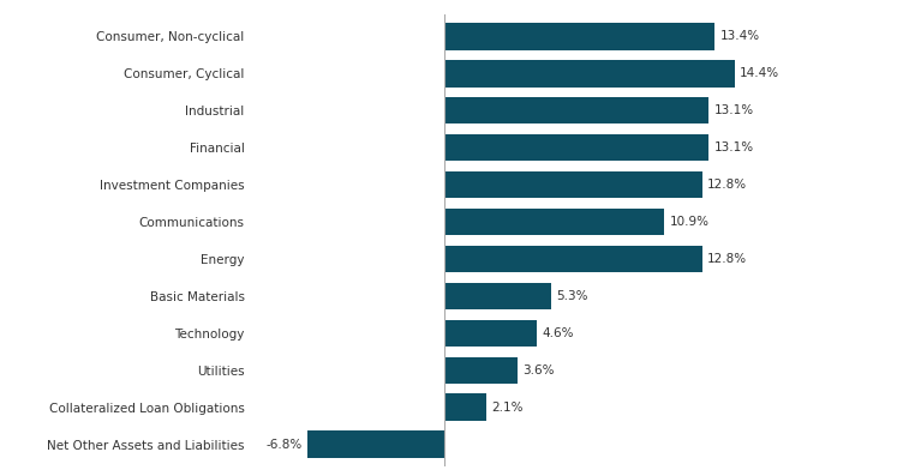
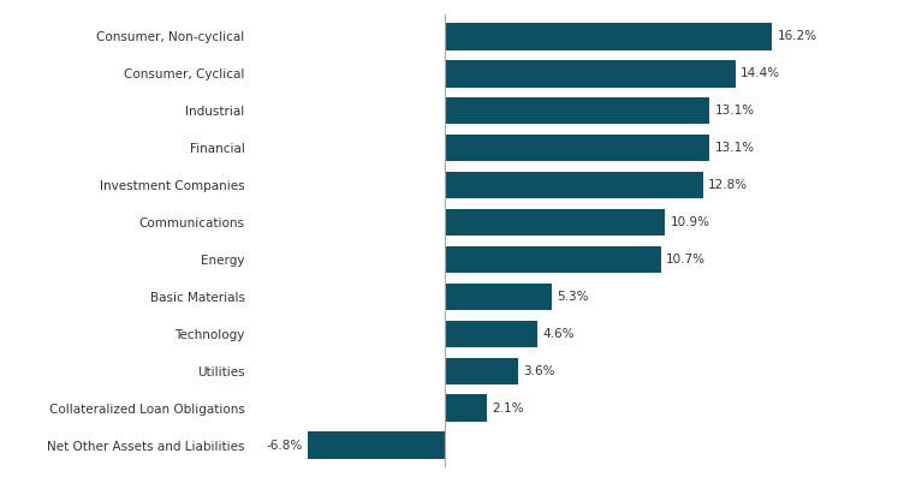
Consumer, Non-cyclical: 13.4% -> 16.2%
Energy: 12.8% -> 10.7%
